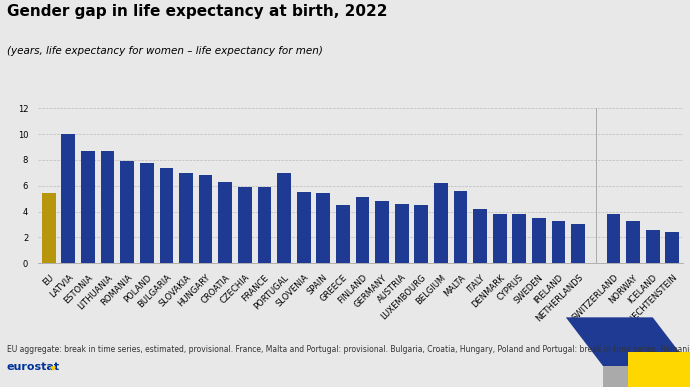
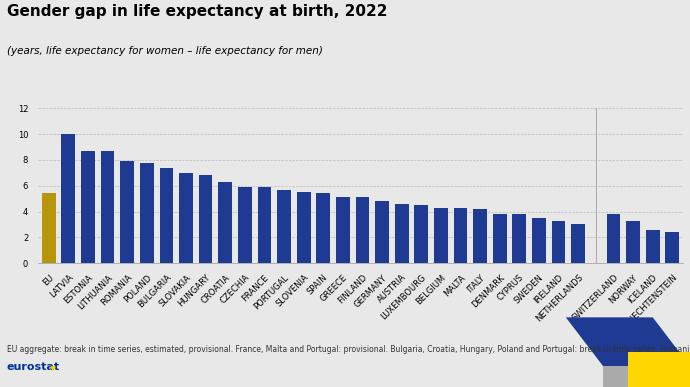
PORTUGAL: 7.0 -> 5.7
GREECE: 4.5 -> 5.1
BELGIUM: 6.2 -> 4.3
MALTA: 5.6 -> 4.3
